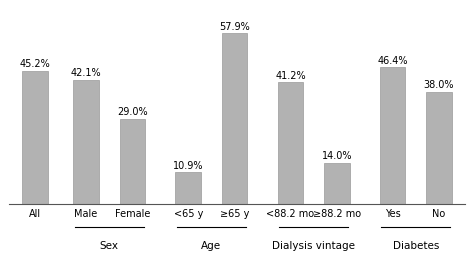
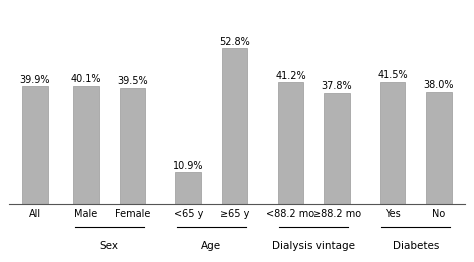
All: 45.2% -> 39.9%
Male: 42.1% -> 40.1%
Female: 29.0% -> 39.5%
≥65 y: 57.9% -> 52.8%
≥88.2 mo: 14.0% -> 37.8%
Yes: 46.4% -> 41.5%
